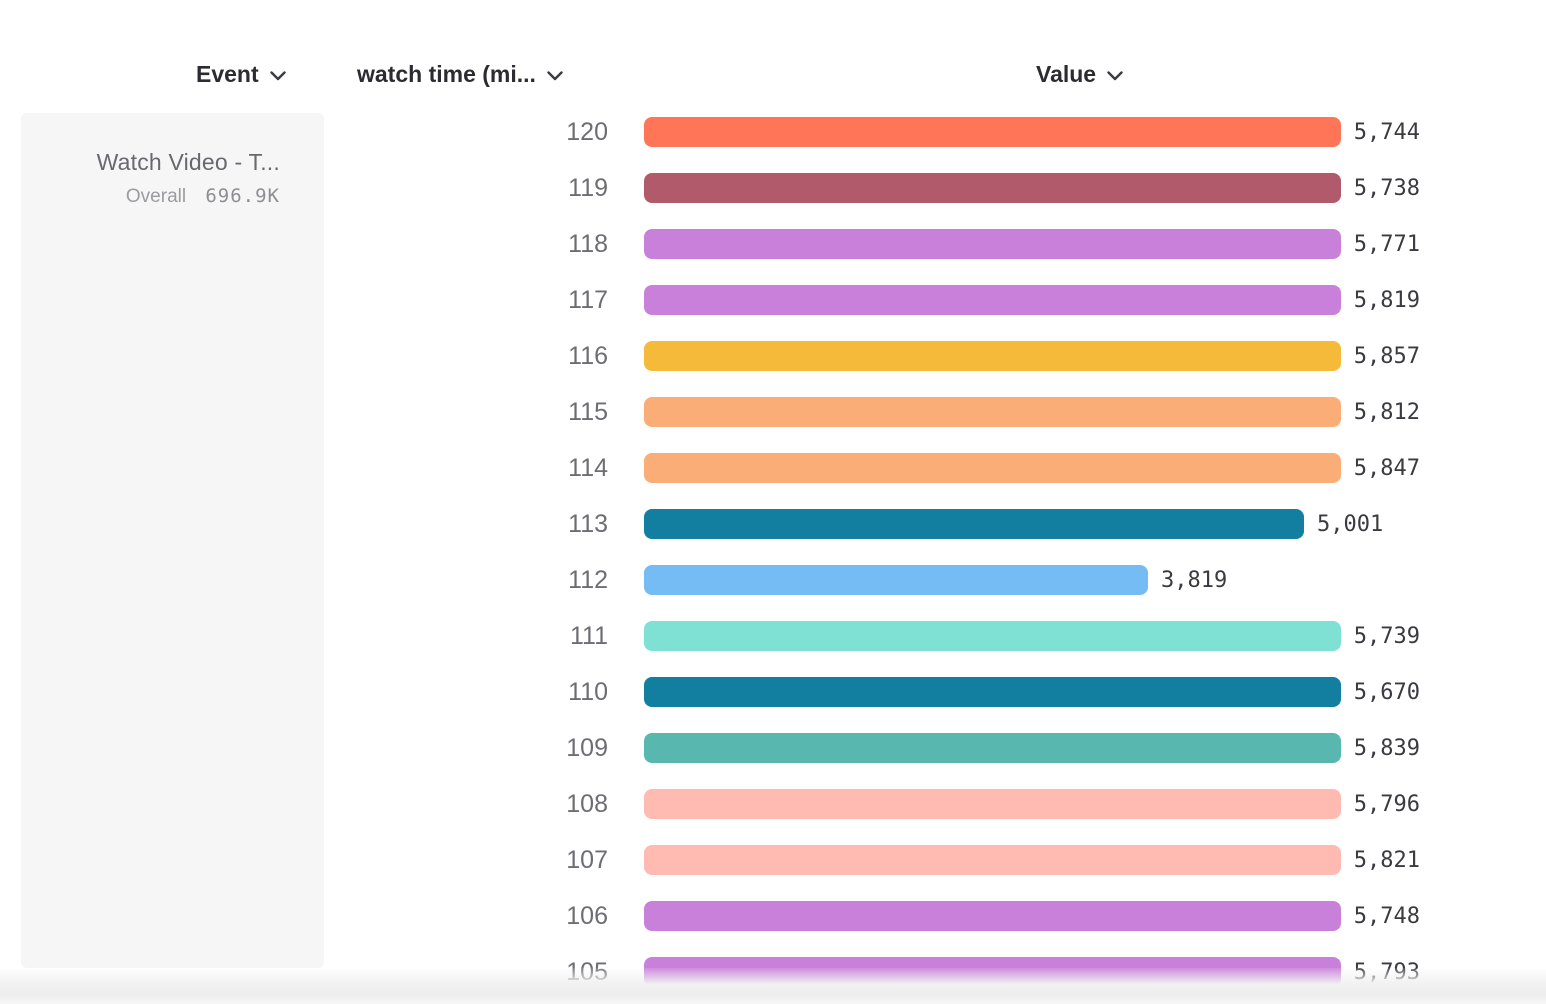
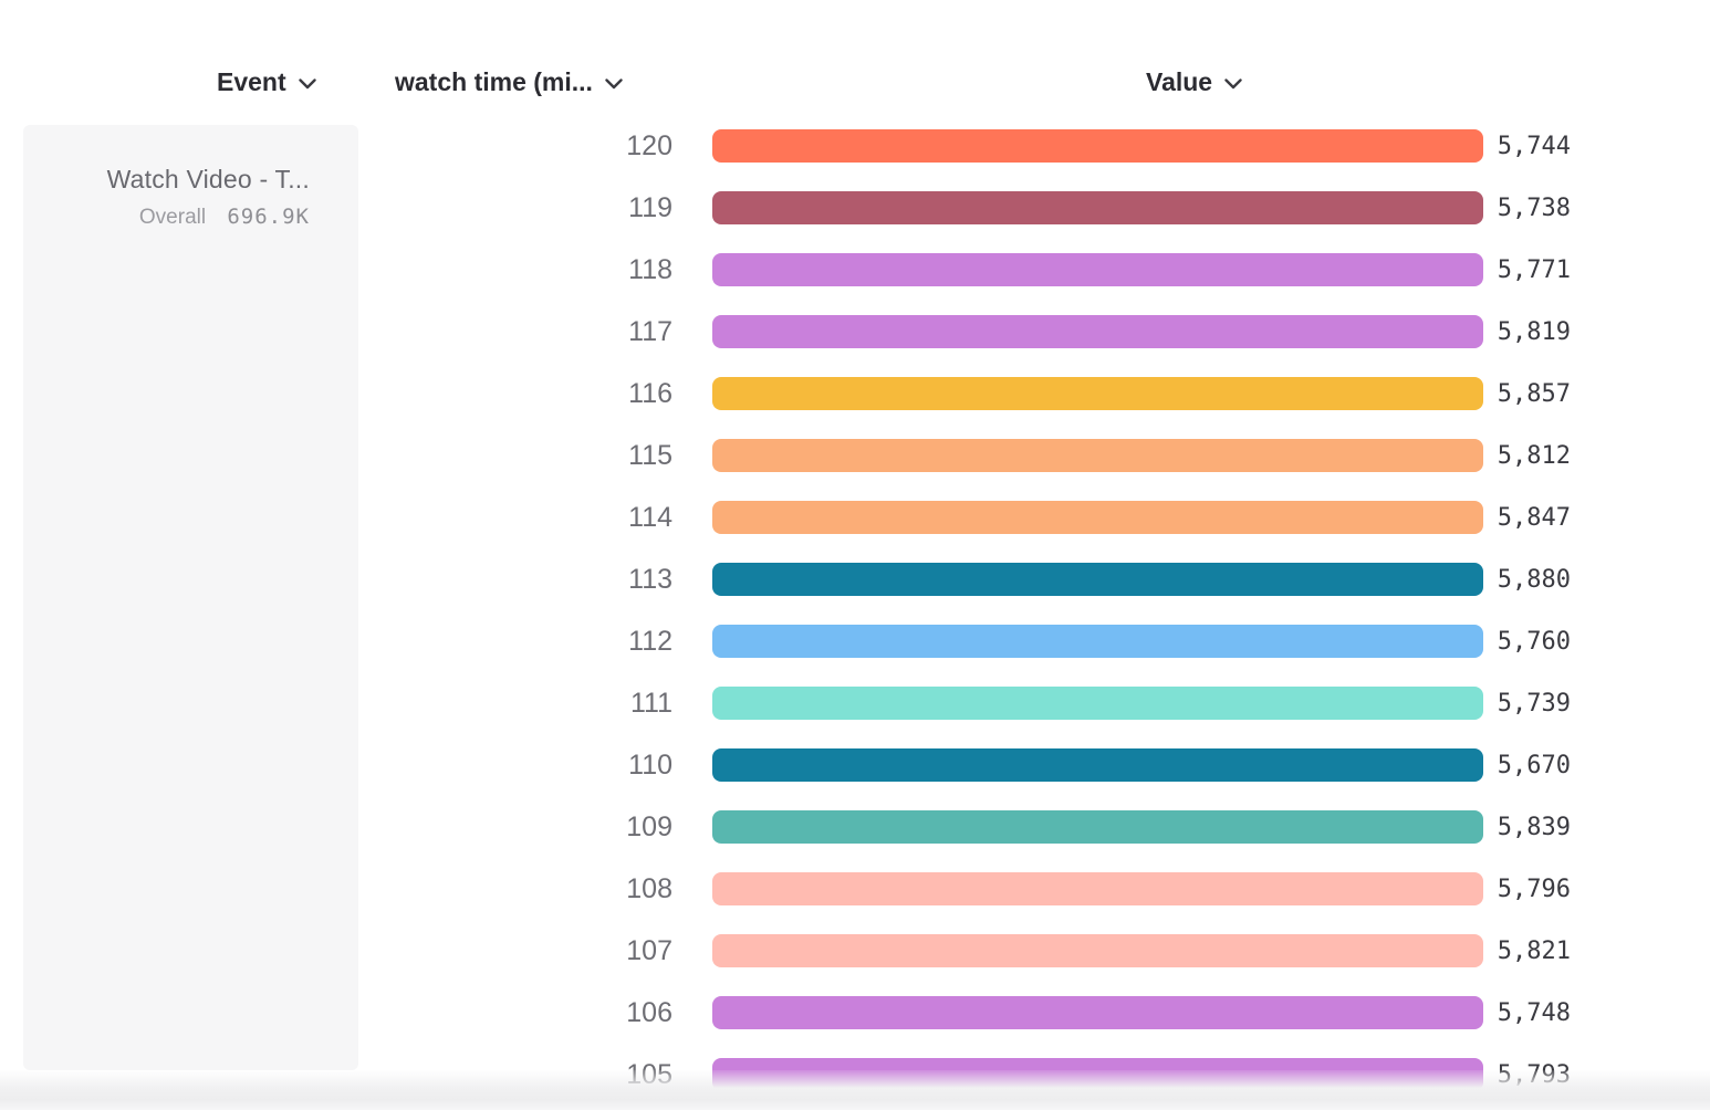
113: 5,001 -> 5,880
112: 3,819 -> 5,760
